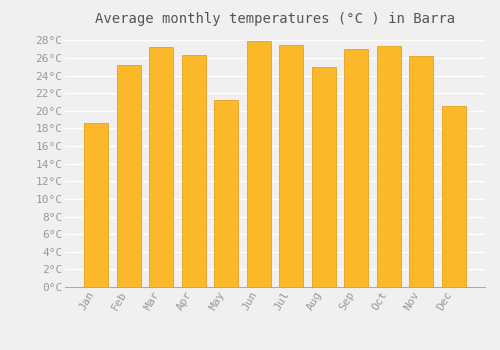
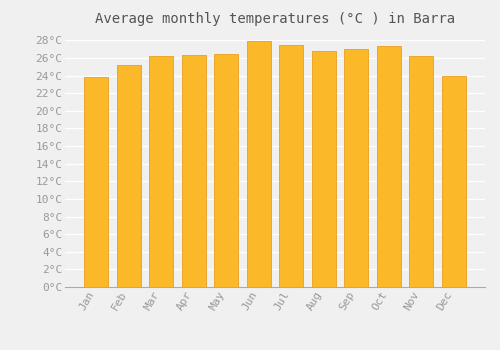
Jan: 18.6°C -> 23.8°C
Mar: 27.2°C -> 26.2°C
May: 21.2°C -> 26.5°C
Aug: 25.0°C -> 26.8°C
Dec: 20.6°C -> 24.0°C
